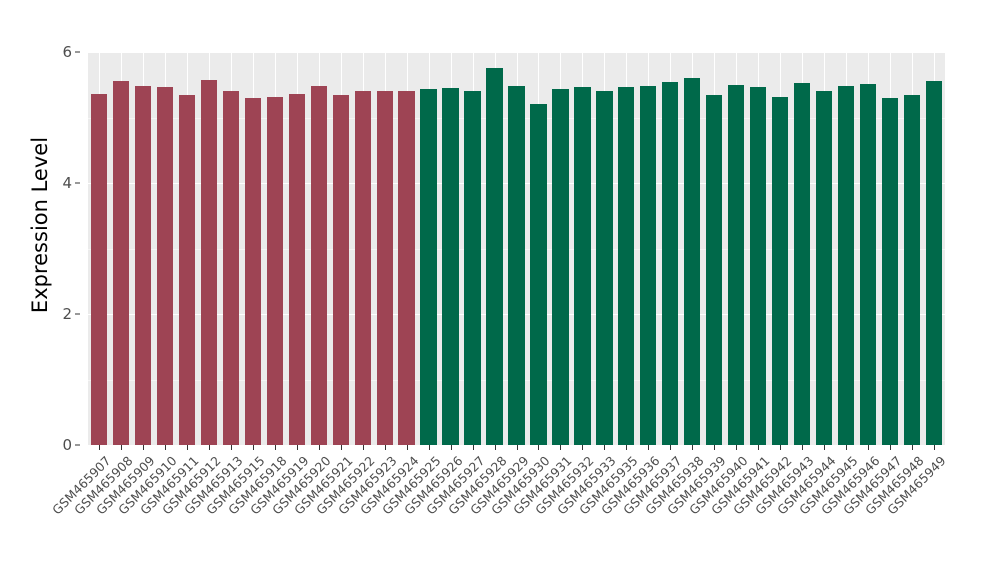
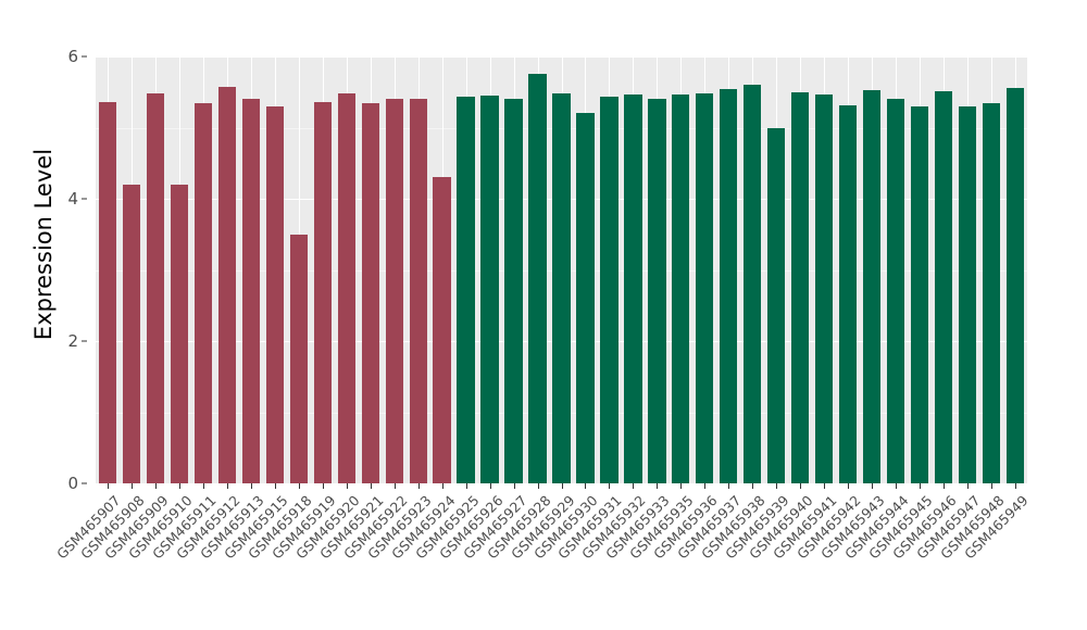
GSM465908: 5.5 -> 4.2
GSM465910: 5.5 -> 4.2
GSM465918: 5.3 -> 3.5
GSM465924: 5.4 -> 4.3
GSM465939: 5.3 -> 5.0
GSM465945: 5.5 -> 5.3
